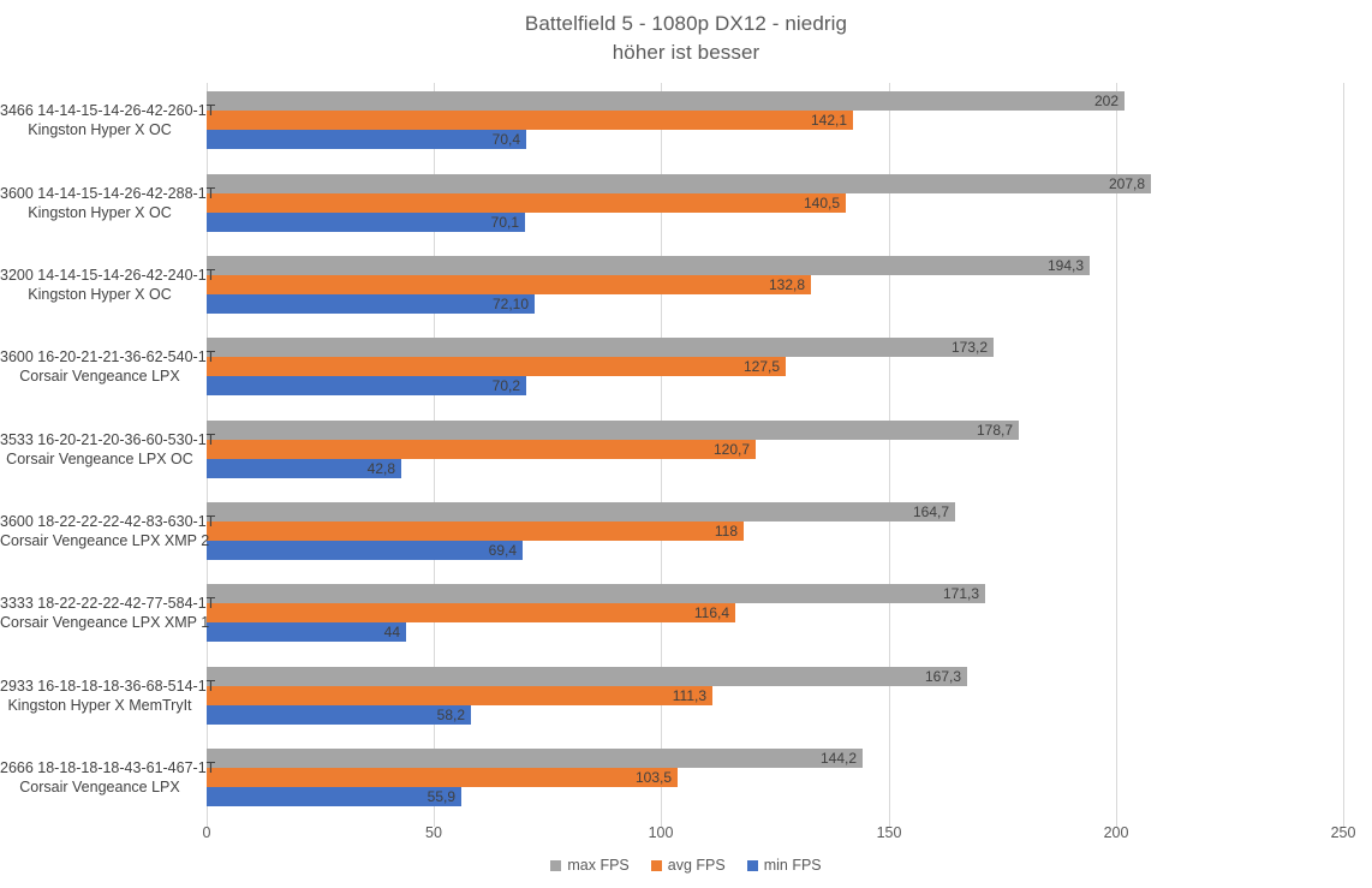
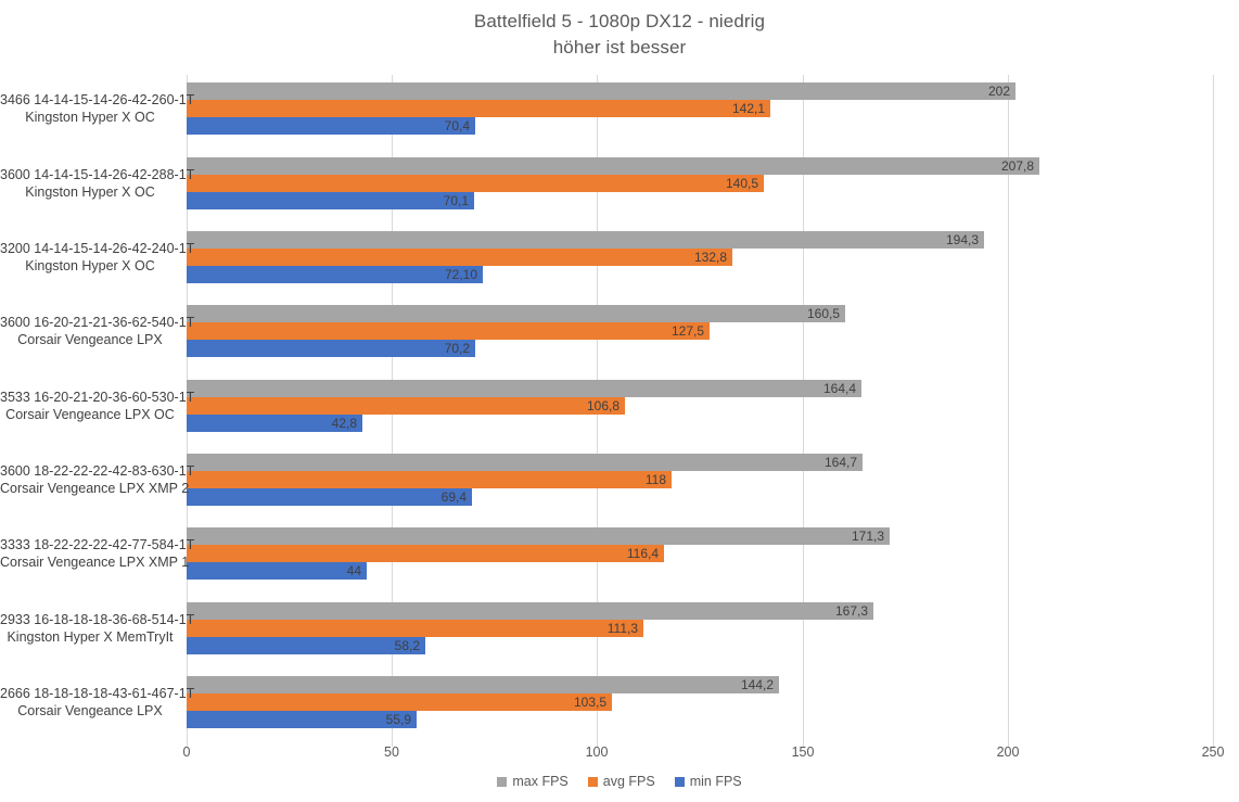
max FPS/3600 16-20-21-21-36-62-540-1T Corsair Vengeance LPX: 173,2 -> 160,5
max FPS/3533 16-20-21-20-36-60-530-1T Corsair Vengeance LPX OC: 178,7 -> 164,4
avg FPS/3533 16-20-21-20-36-60-530-1T Corsair Vengeance LPX OC: 120,7 -> 106,8
